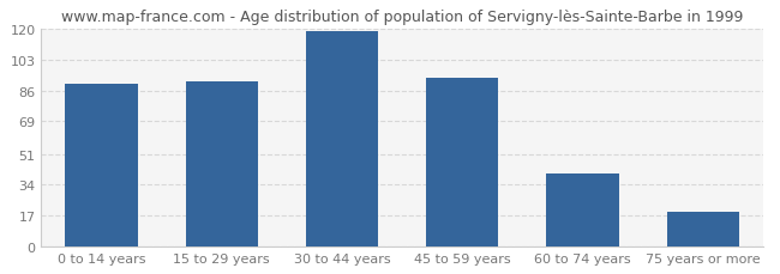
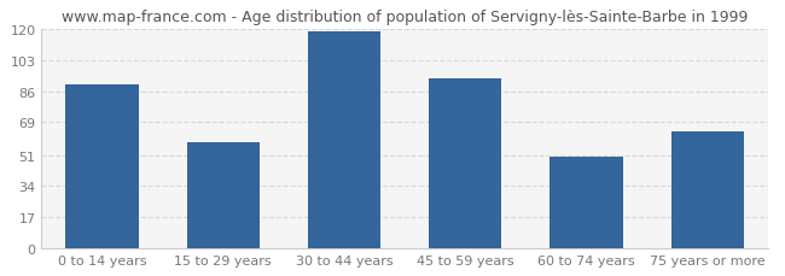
15 to 29 years: 91 -> 58
60 to 74 years: 40 -> 50
75 years or more: 19 -> 64
